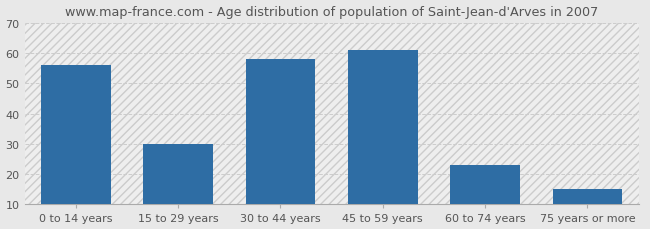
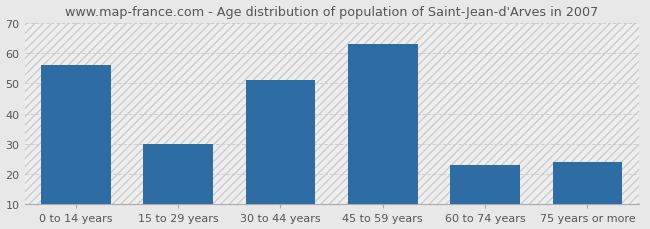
30 to 44 years: 58 -> 51
45 to 59 years: 61 -> 63
75 years or more: 15 -> 24
